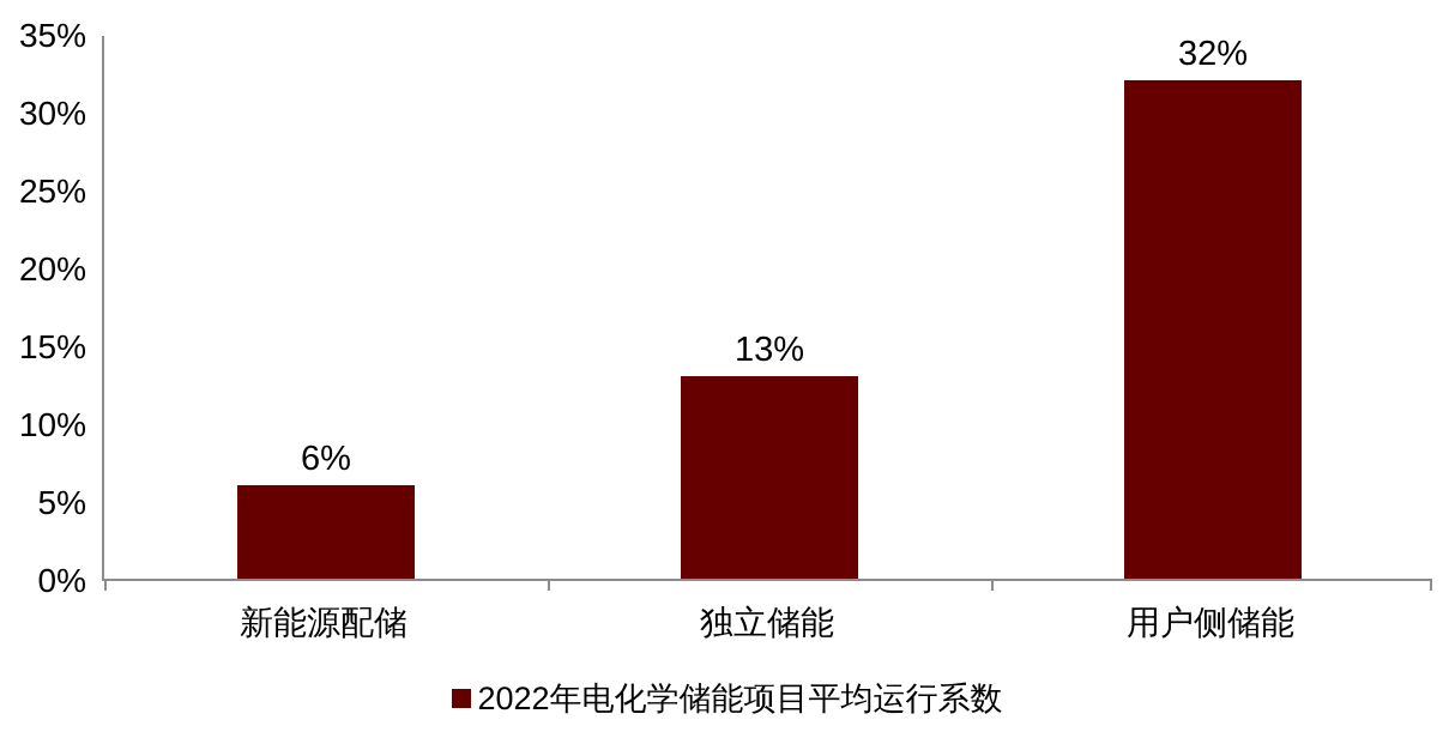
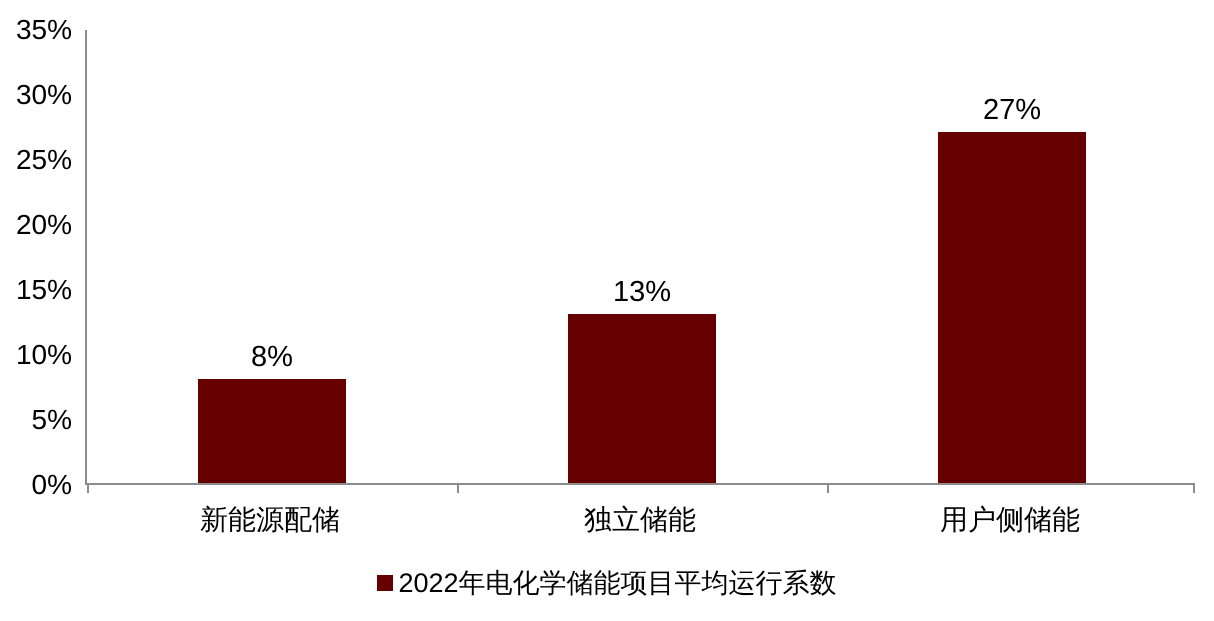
新能源配储: 6% -> 8%
用户侧储能: 32% -> 27%
